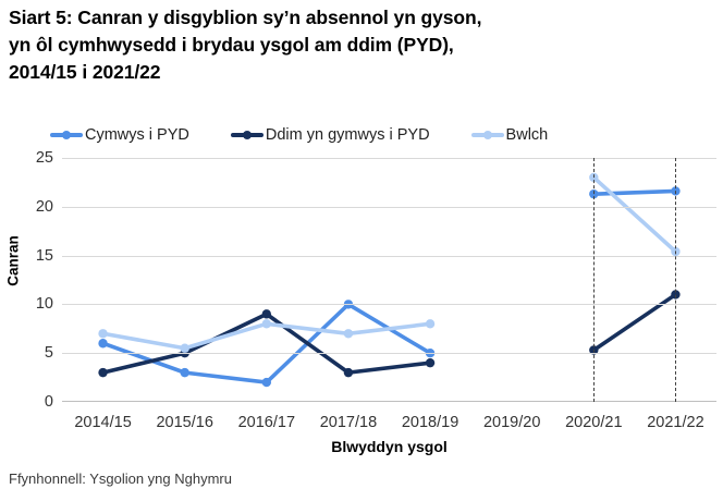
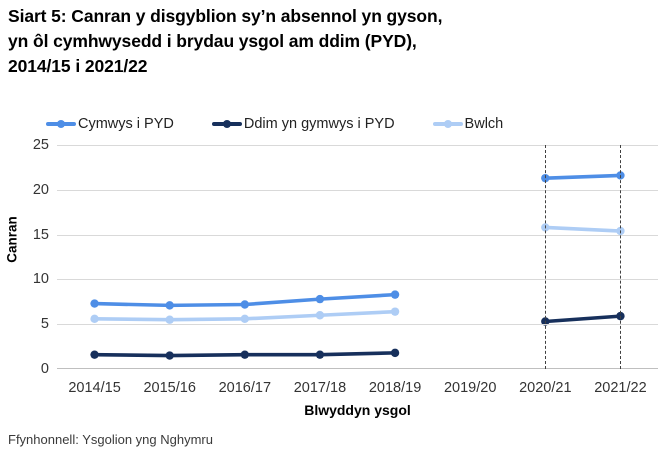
Cymwys i PYD/2014/15: 6 -> 7
Ddim yn gymwys i PYD/2014/15: 3 -> 2
Bwlch/2014/15: 7 -> 6
Cymwys i PYD/2015/16: 3 -> 7
Ddim yn gymwys i PYD/2015/16: 5 -> 2
Cymwys i PYD/2016/17: 2 -> 7
Ddim yn gymwys i PYD/2016/17: 9 -> 2
Bwlch/2016/17: 8 -> 6
Cymwys i PYD/2017/18: 10 -> 8
Ddim yn gymwys i PYD/2017/18: 3 -> 2
Bwlch/2017/18: 7 -> 6
Cymwys i PYD/2018/19: 5 -> 8
Ddim yn gymwys i PYD/2018/19: 4 -> 2
Bwlch/2018/19: 8 -> 6
Bwlch/2020/21: 23 -> 16
Ddim yn gymwys i PYD/2021/22: 11 -> 6
